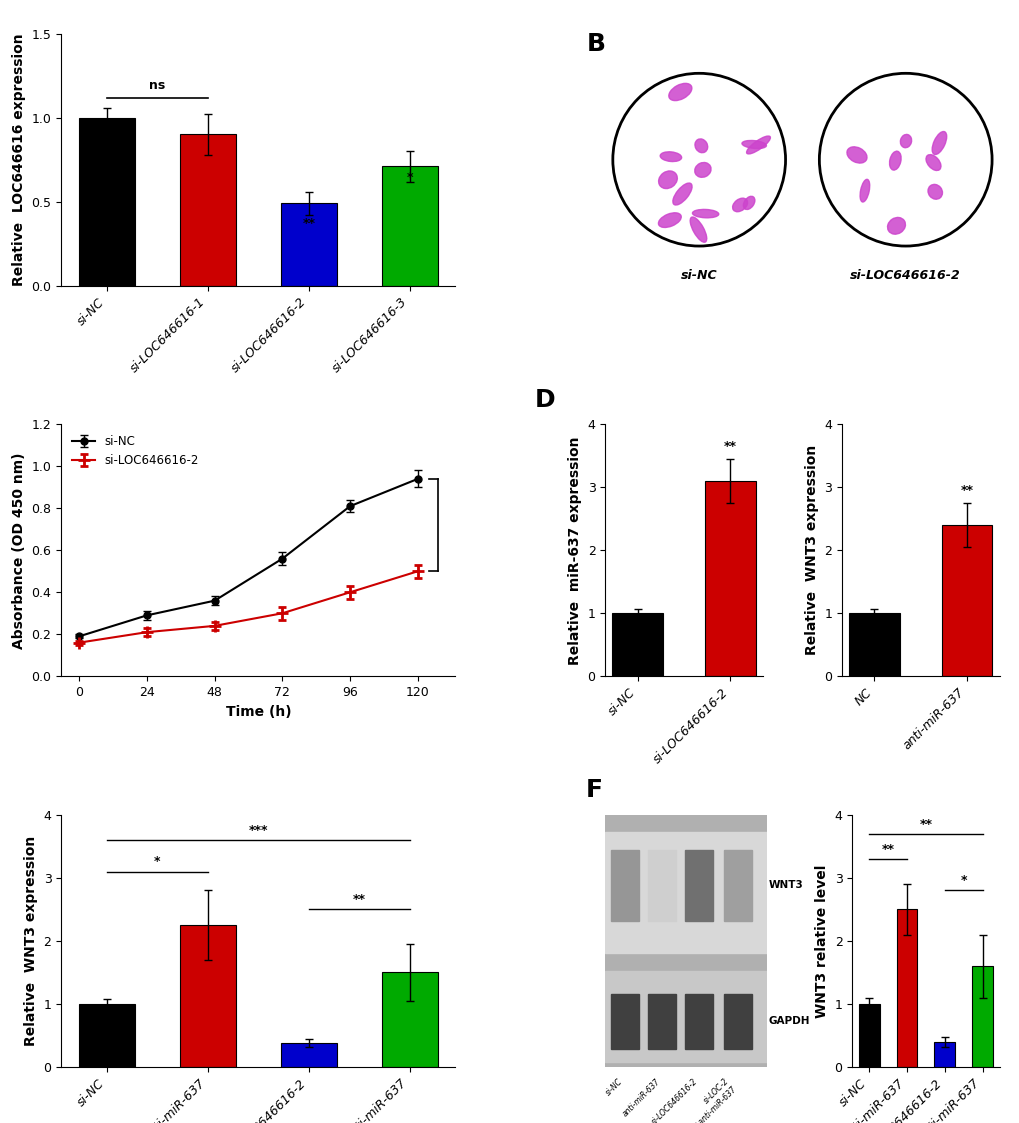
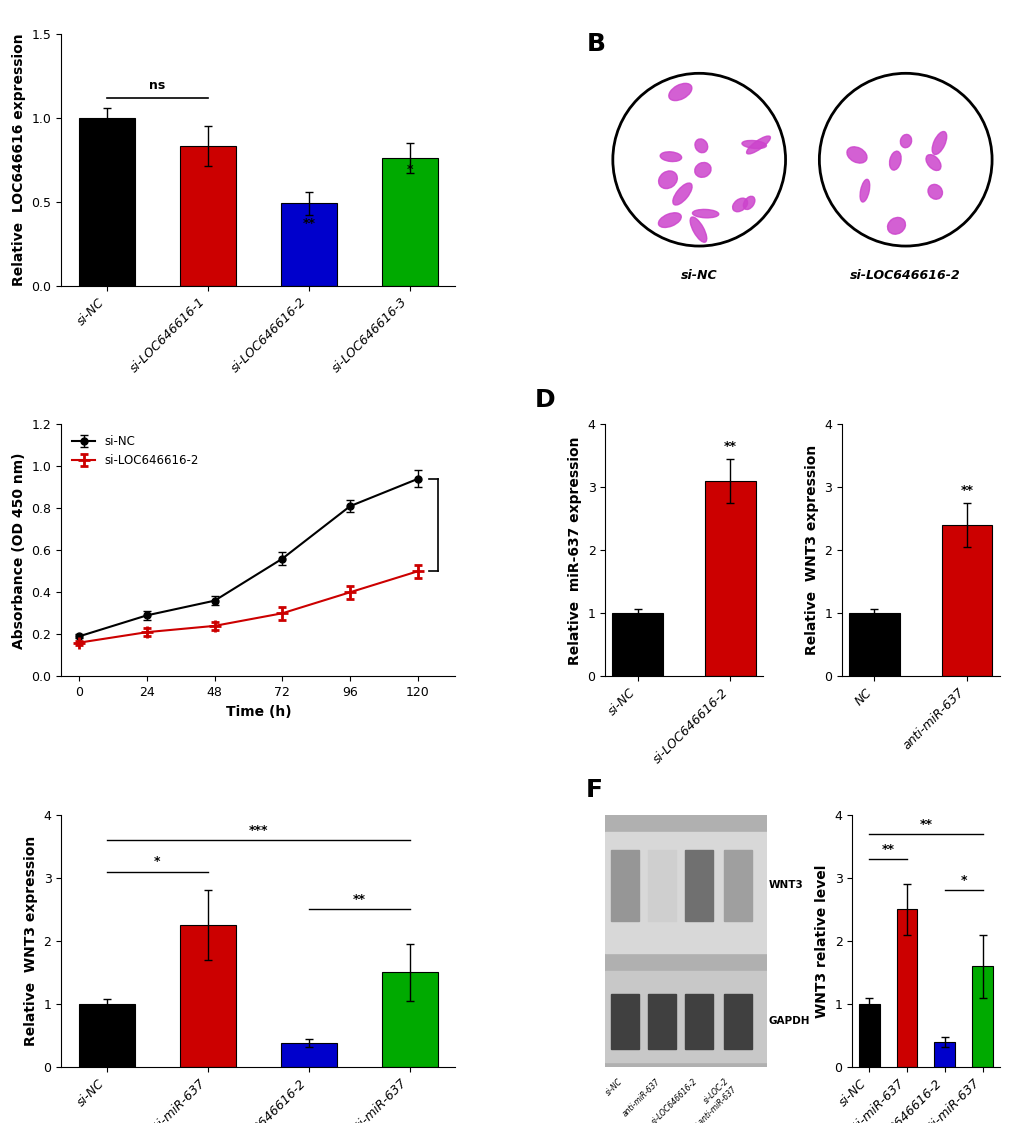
si-LOC646616-1: 0.90 -> 0.83
si-LOC646616-3: 0.71 -> 0.76
